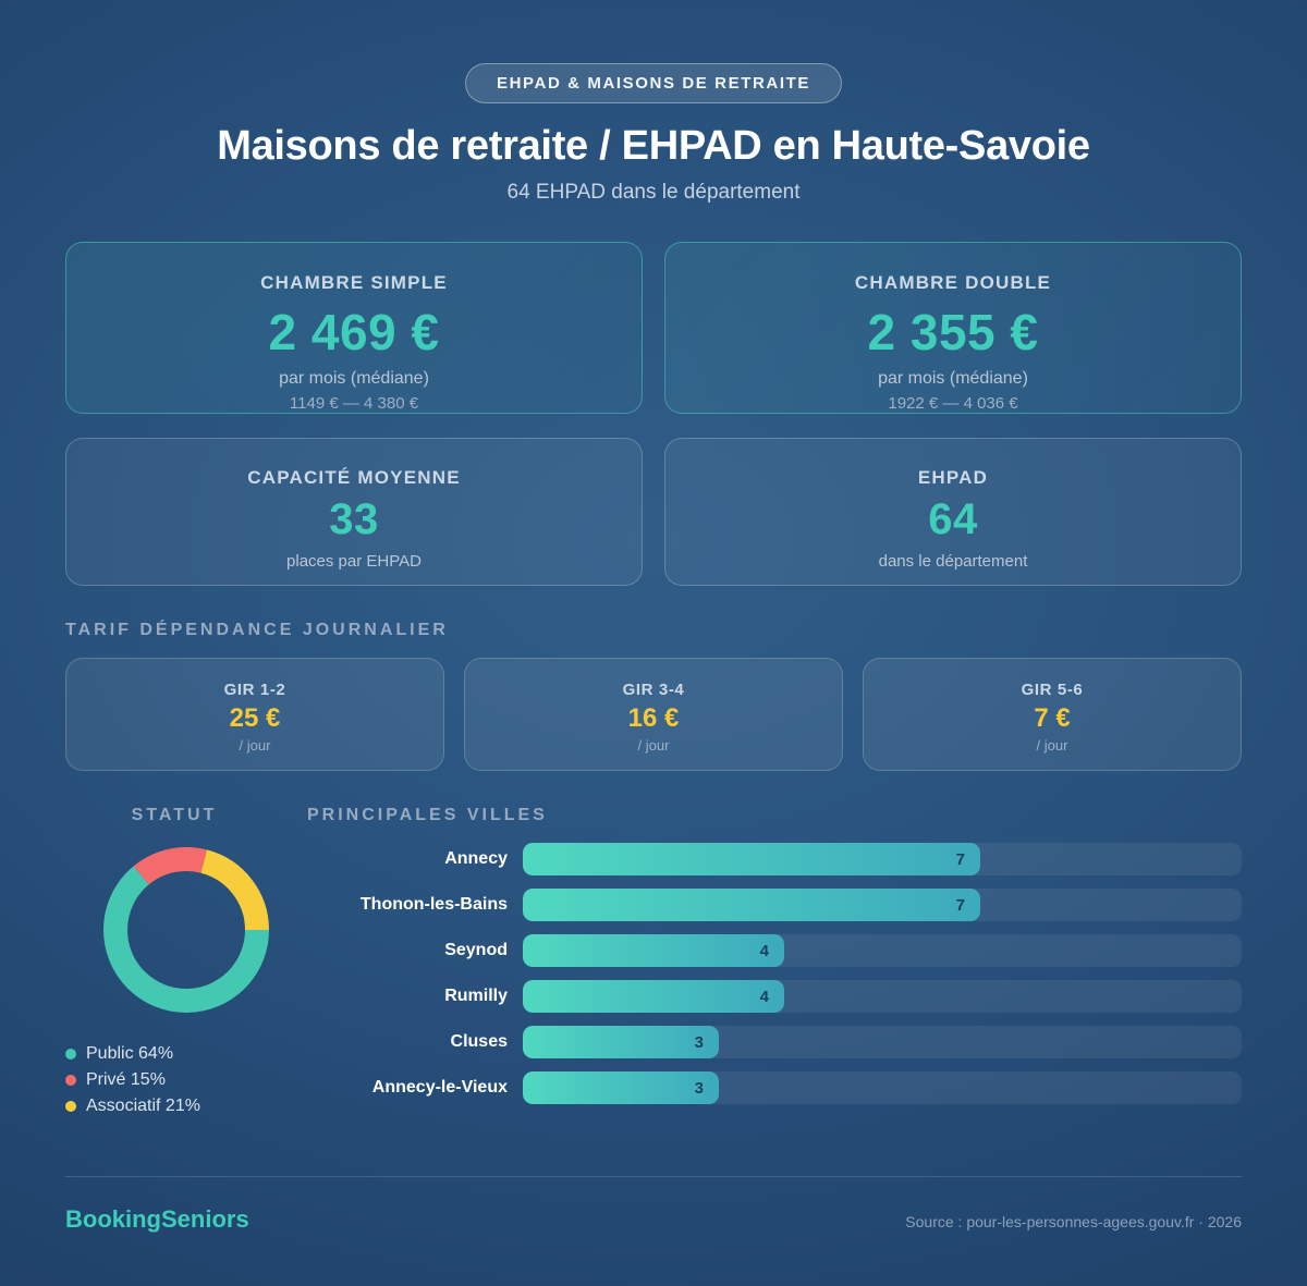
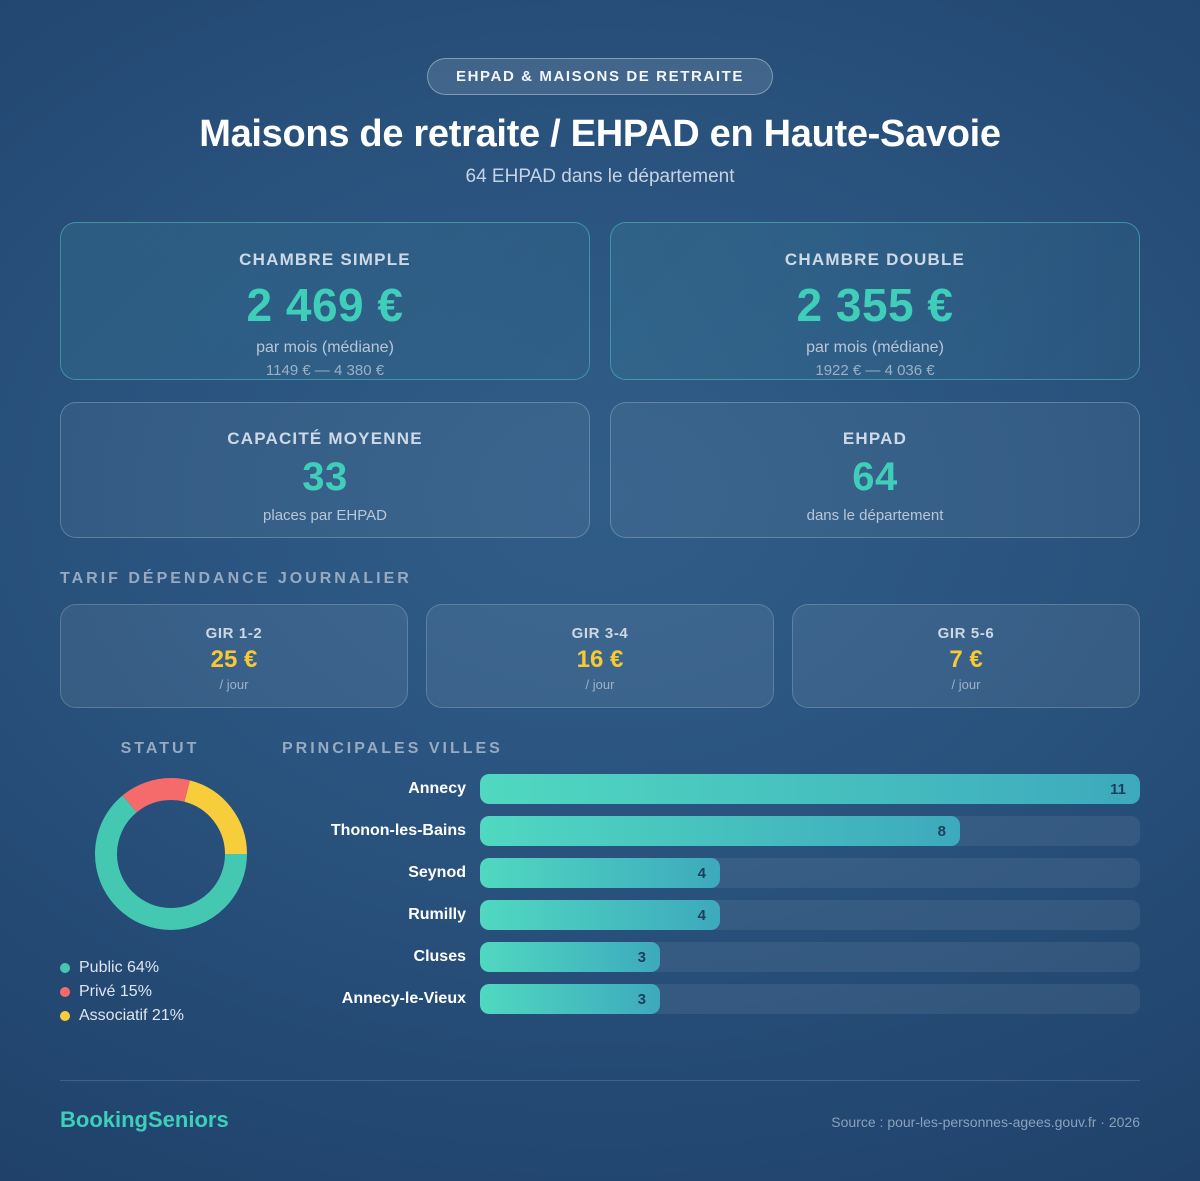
PRINCIPALES VILLES/Annecy: 7 -> 11
PRINCIPALES VILLES/Thonon-les-Bains: 7 -> 8
